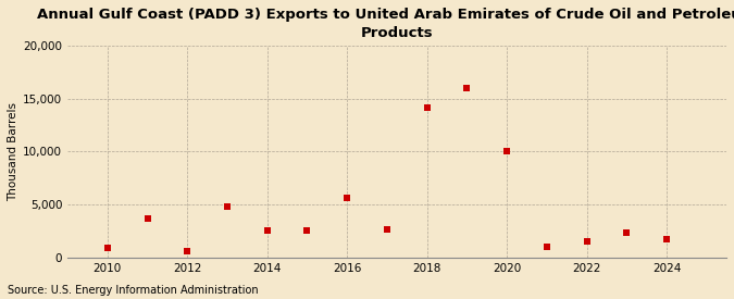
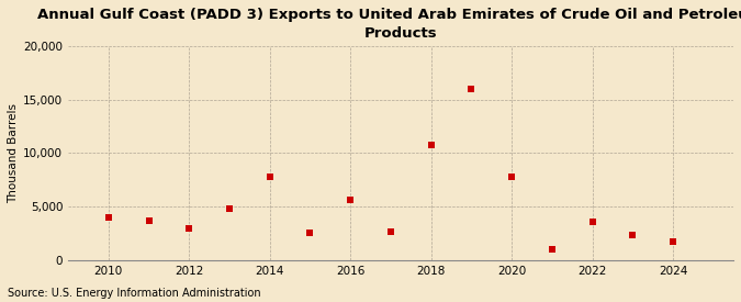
2010: 900 -> 4,000
2012: 600 -> 3,000
2014: 2,500 -> 7,800
2018: 14,200 -> 10,800
2020: 10,100 -> 7,800
2022: 1,500 -> 3,600
